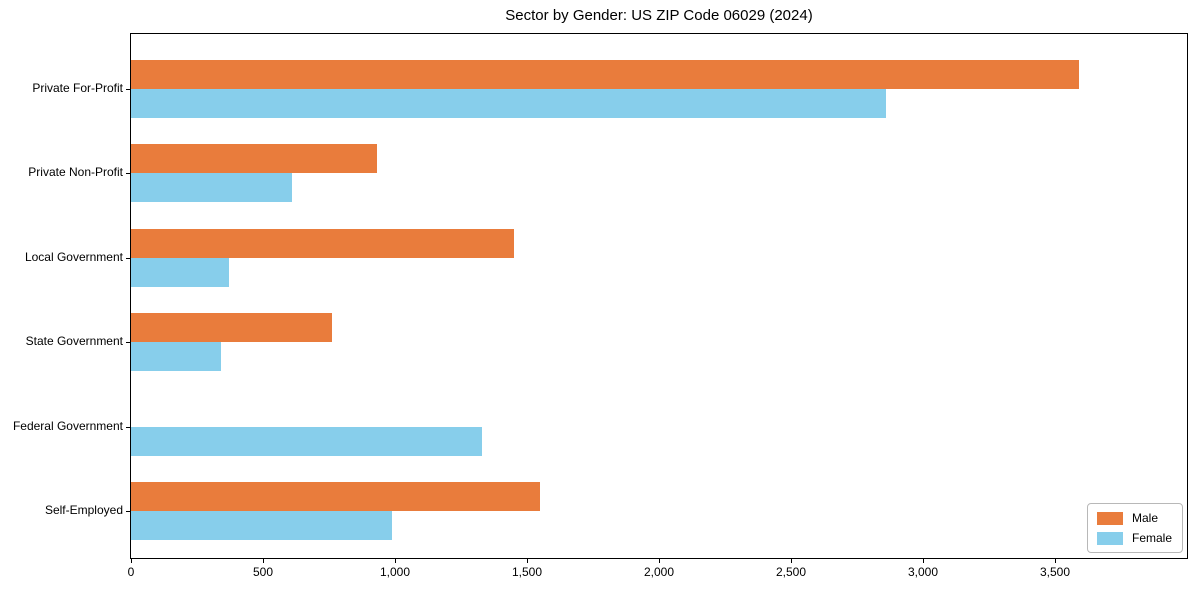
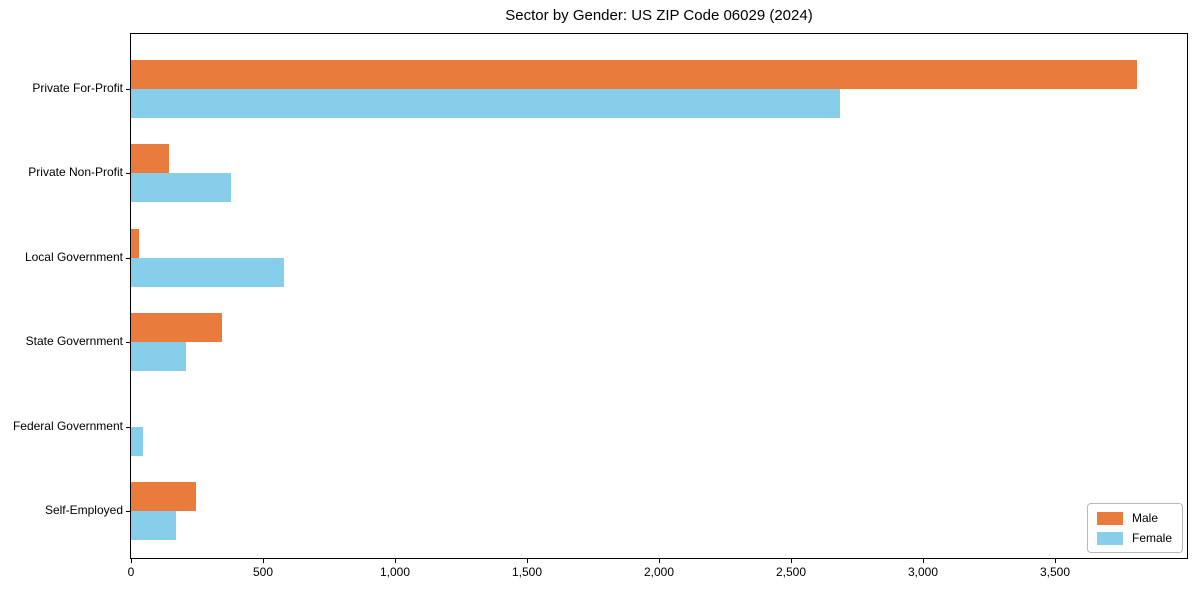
Male/Private For-Profit: 3590 -> 3810
Female/Private For-Profit: 2860 -> 2680
Male/Private Non-Profit: 930 -> 140
Female/Private Non-Profit: 610 -> 380
Male/Local Government: 1450 -> 30
Female/Local Government: 370 -> 580
Male/State Government: 760 -> 340
Female/State Government: 340 -> 210
Female/Federal Government: 1330 -> 40
Male/Self-Employed: 1550 -> 240
Female/Self-Employed: 990 -> 170
